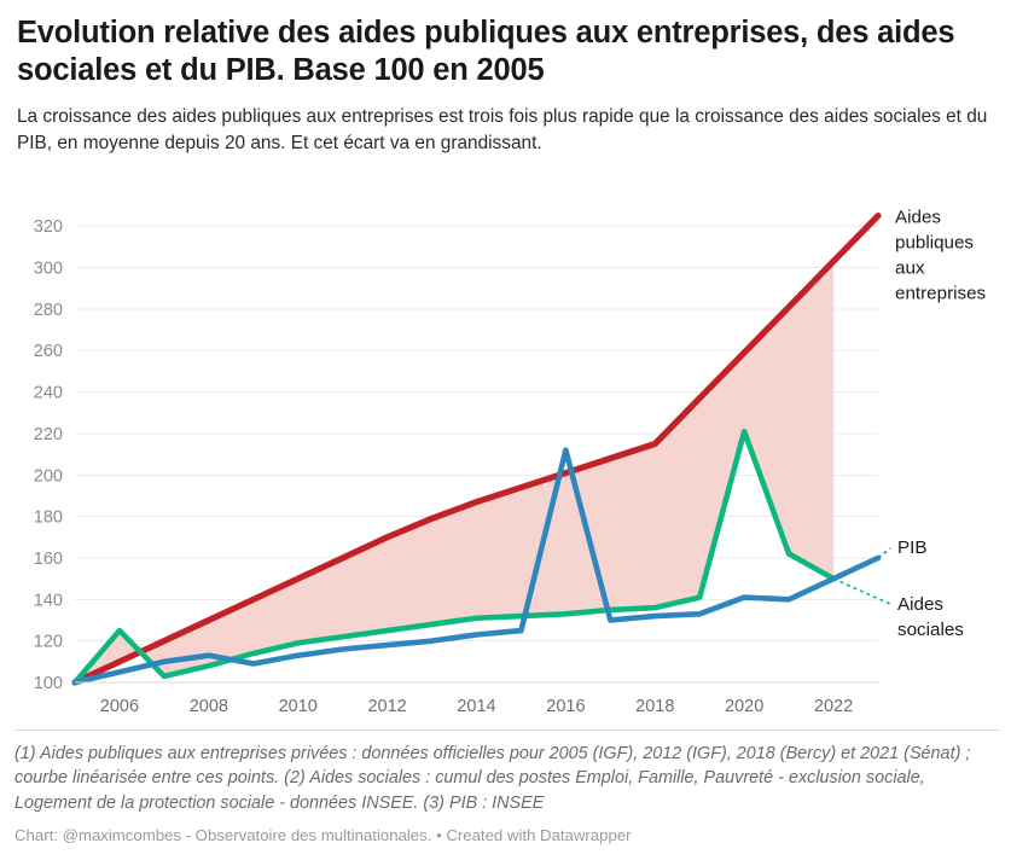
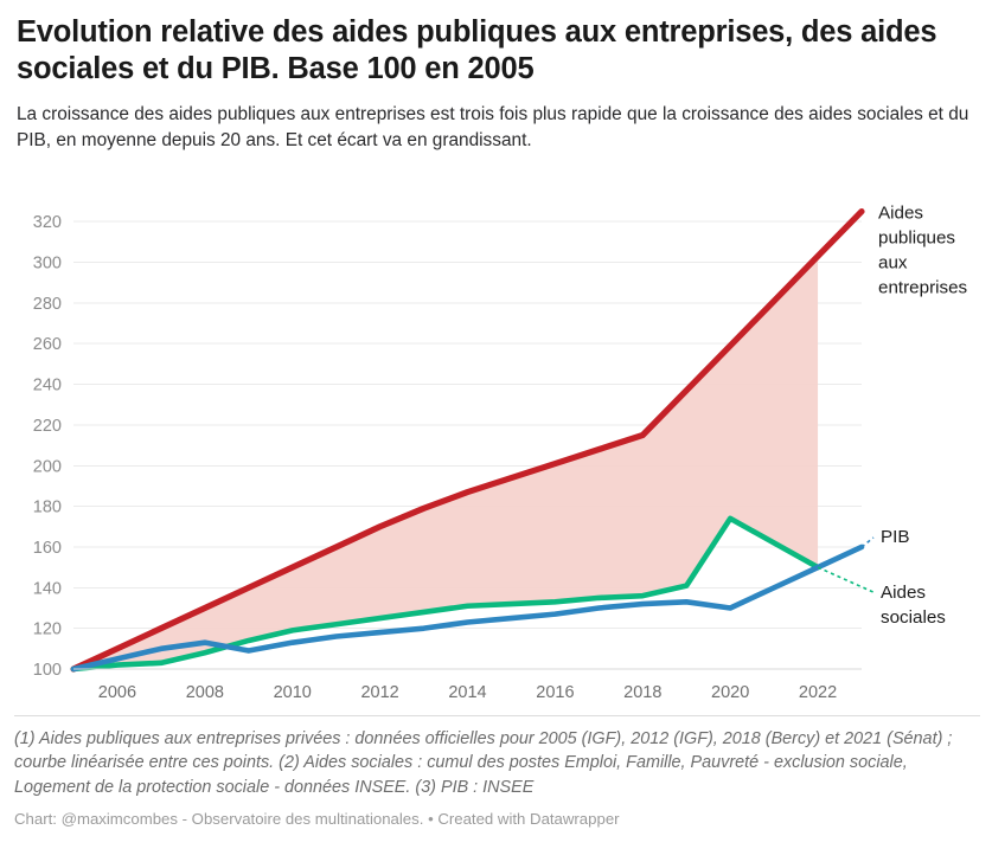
Aides sociales/2006: 125 -> 102
PIB/2016: 212 -> 127
Aides sociales/2020: 221 -> 174
PIB/2020: 141 -> 130
